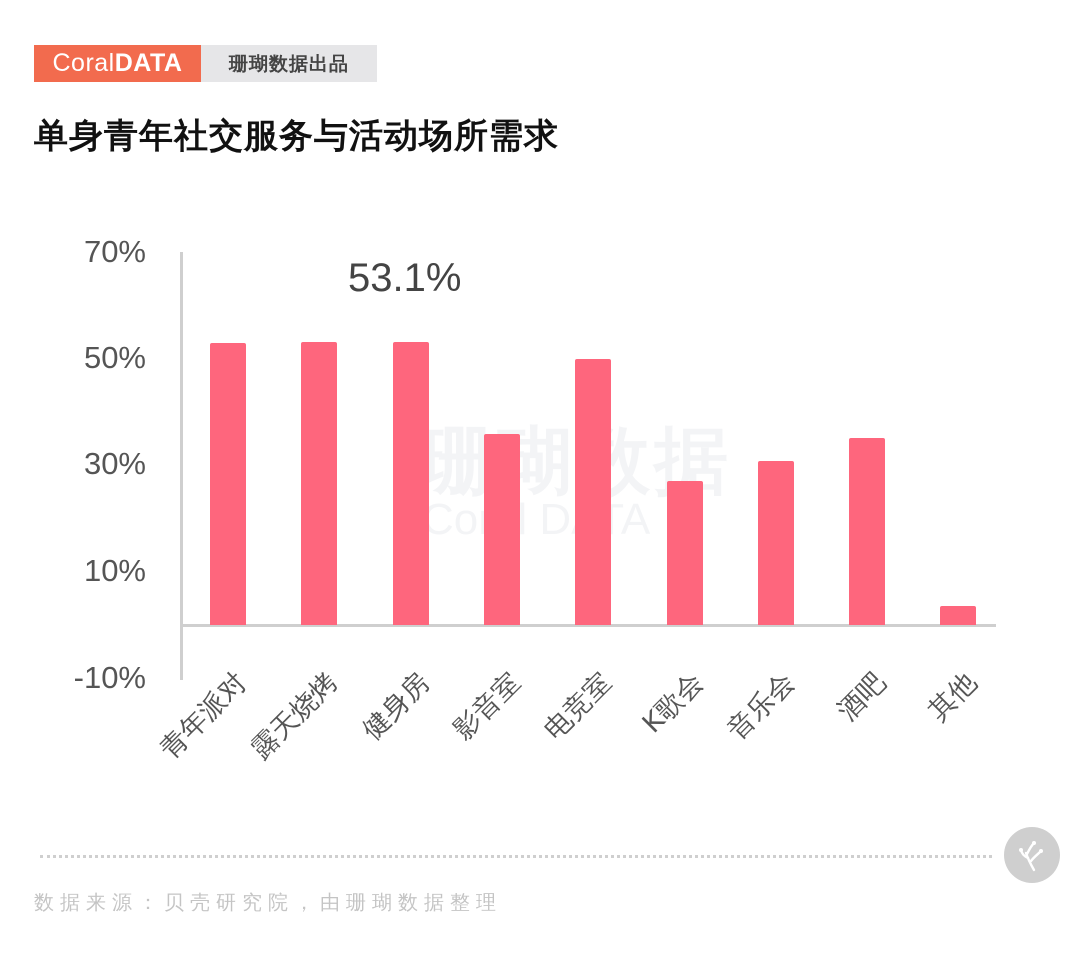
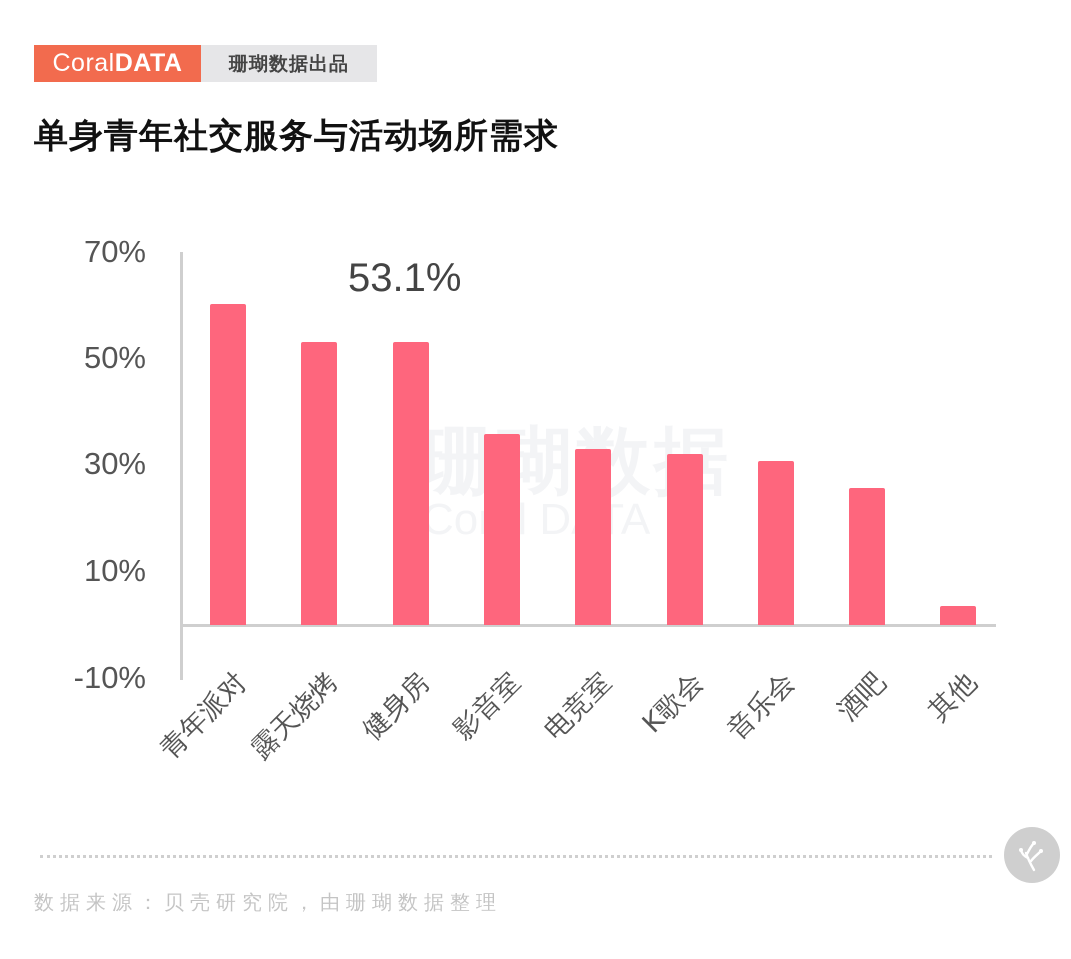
青年派对: 53% -> 60%
电竞室: 50% -> 33%
K歌会: 27% -> 32%
酒吧: 35% -> 26%
